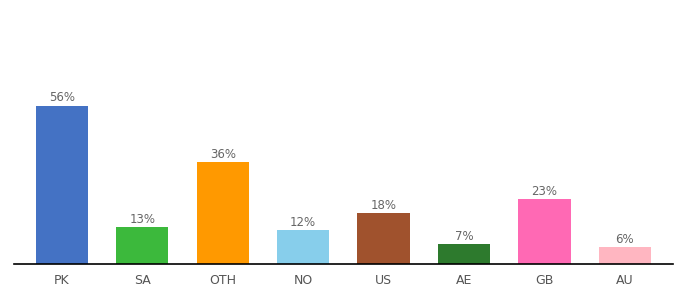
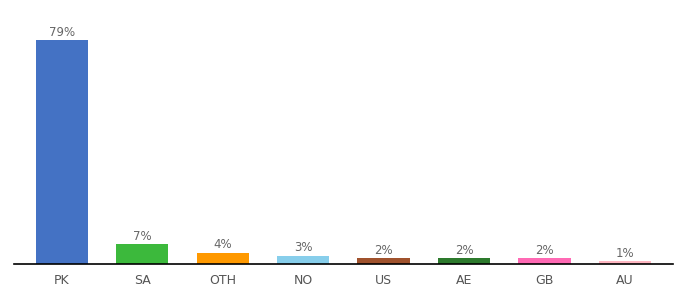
PK: 56% -> 79%
SA: 13% -> 7%
OTH: 36% -> 4%
NO: 12% -> 3%
US: 18% -> 2%
AE: 7% -> 2%
GB: 23% -> 2%
AU: 6% -> 1%
